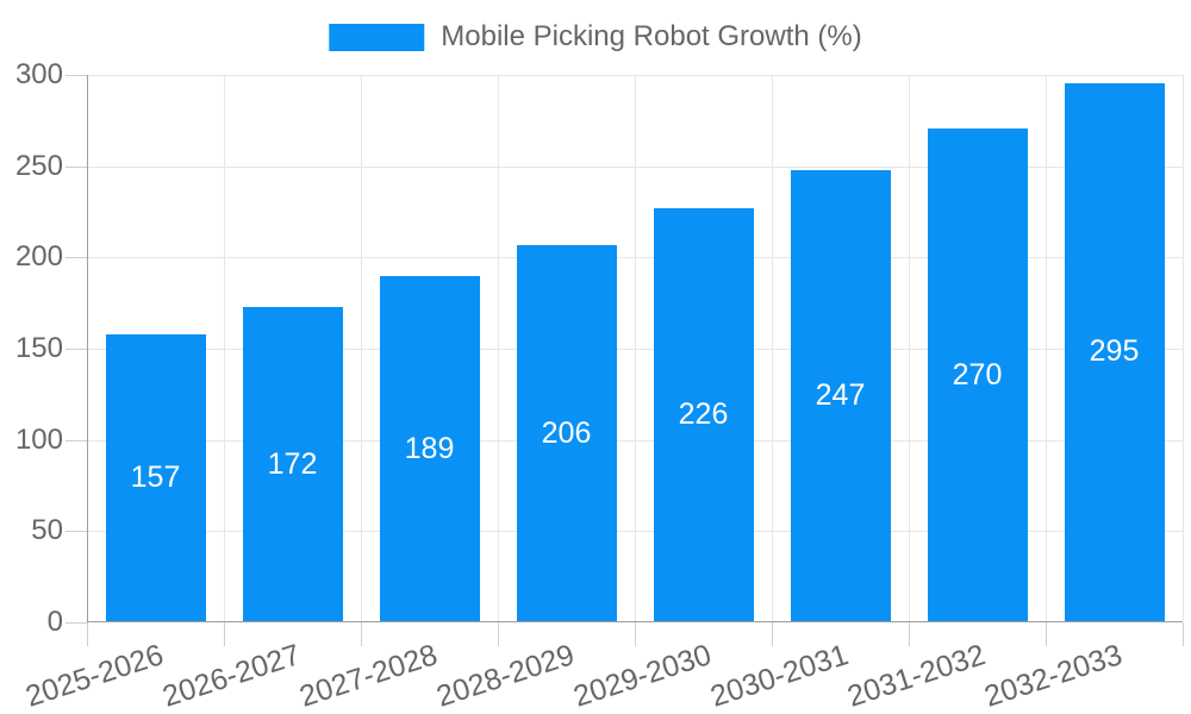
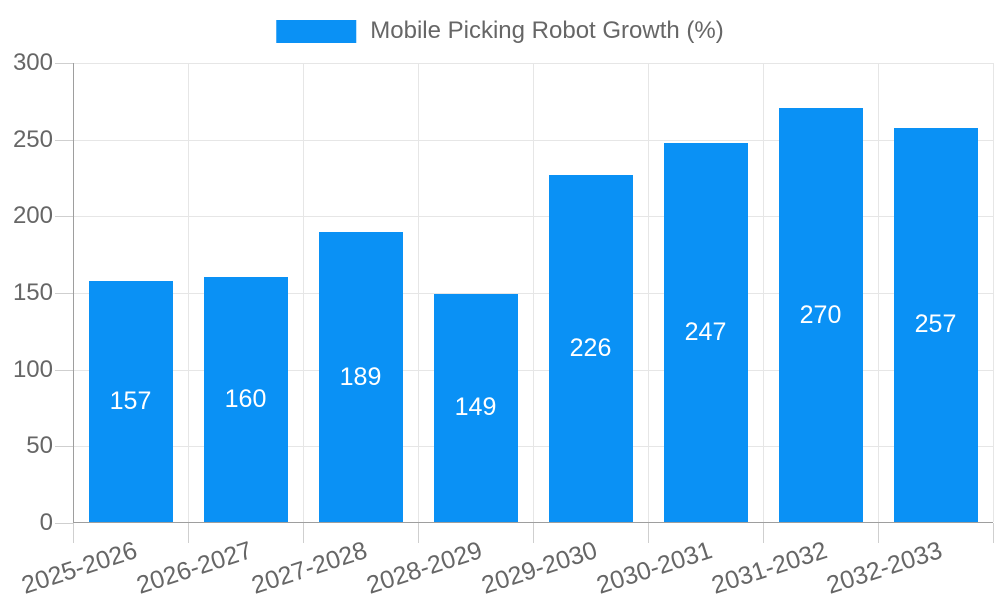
2026-2027: 172 -> 160
2028-2029: 206 -> 149
2032-2033: 295 -> 257
